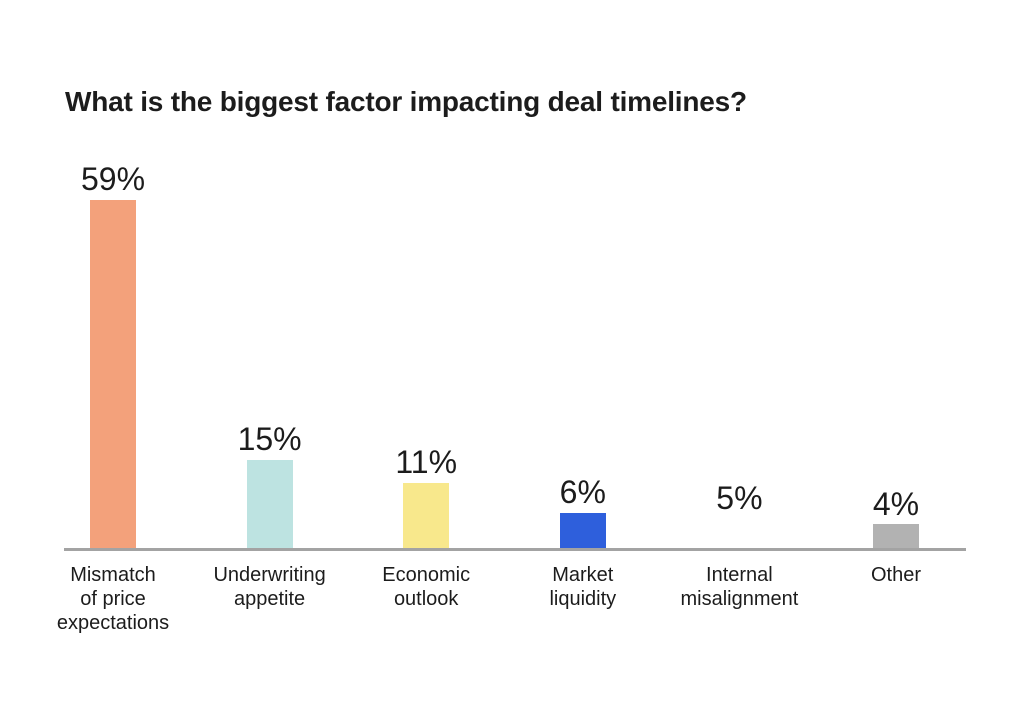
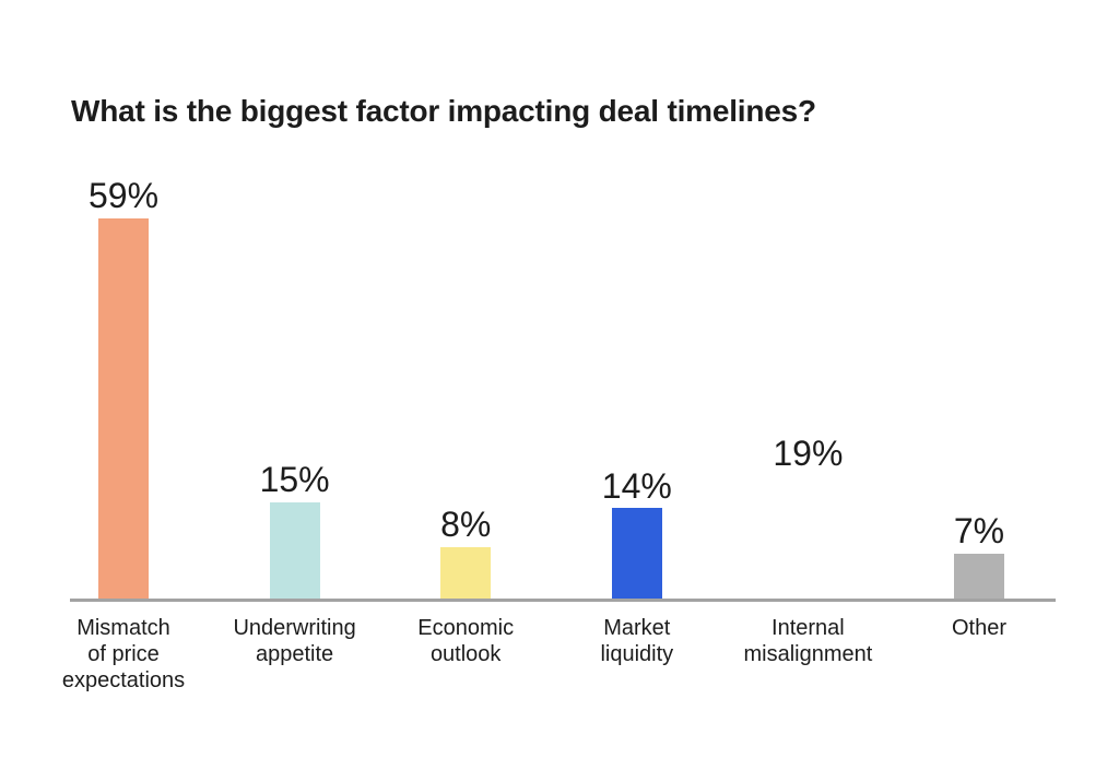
Economic outlook: 11% -> 8%
Market liquidity: 6% -> 14%
Internal misalignment: 5% -> 19%
Other: 4% -> 7%
